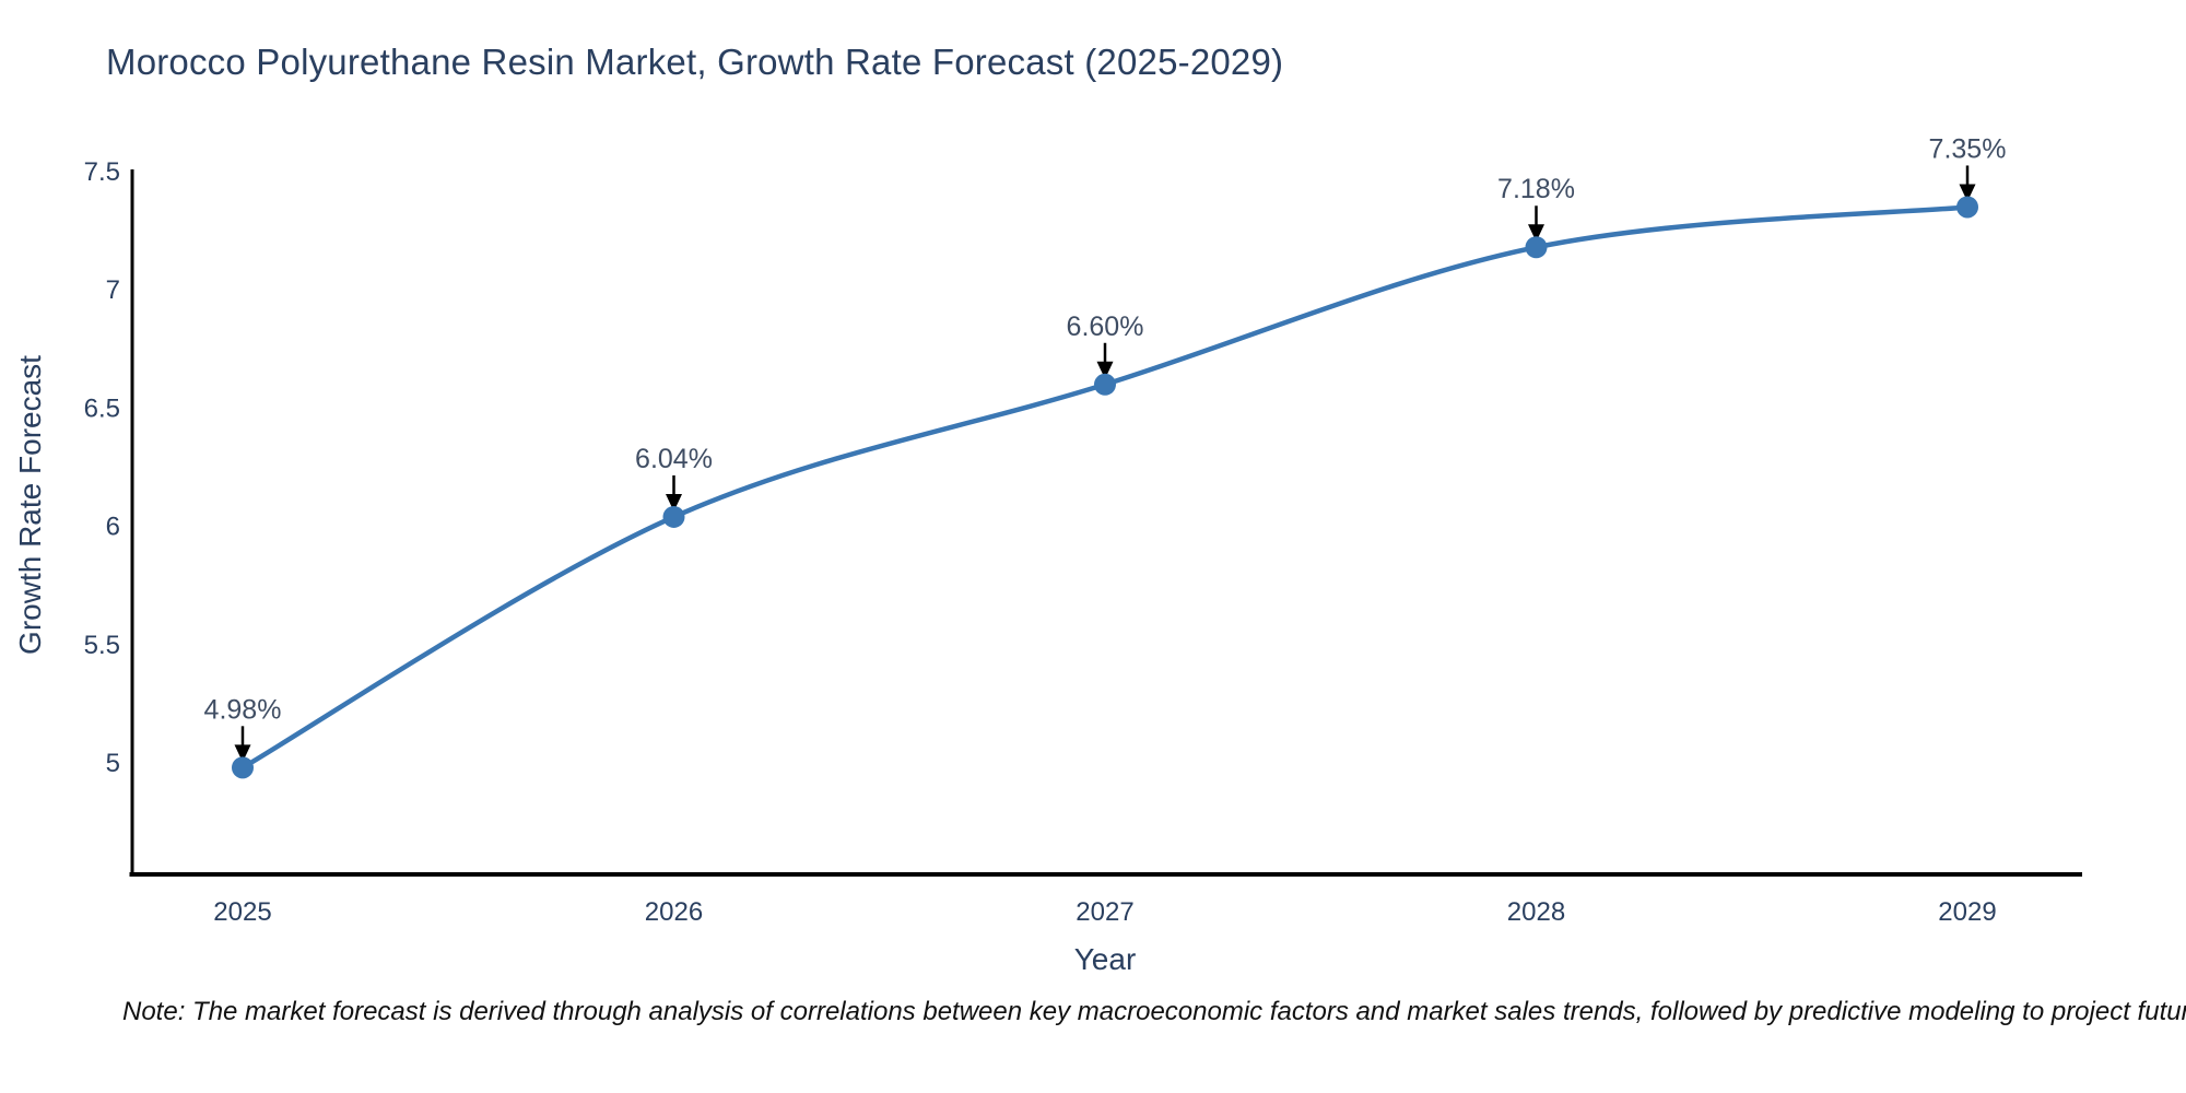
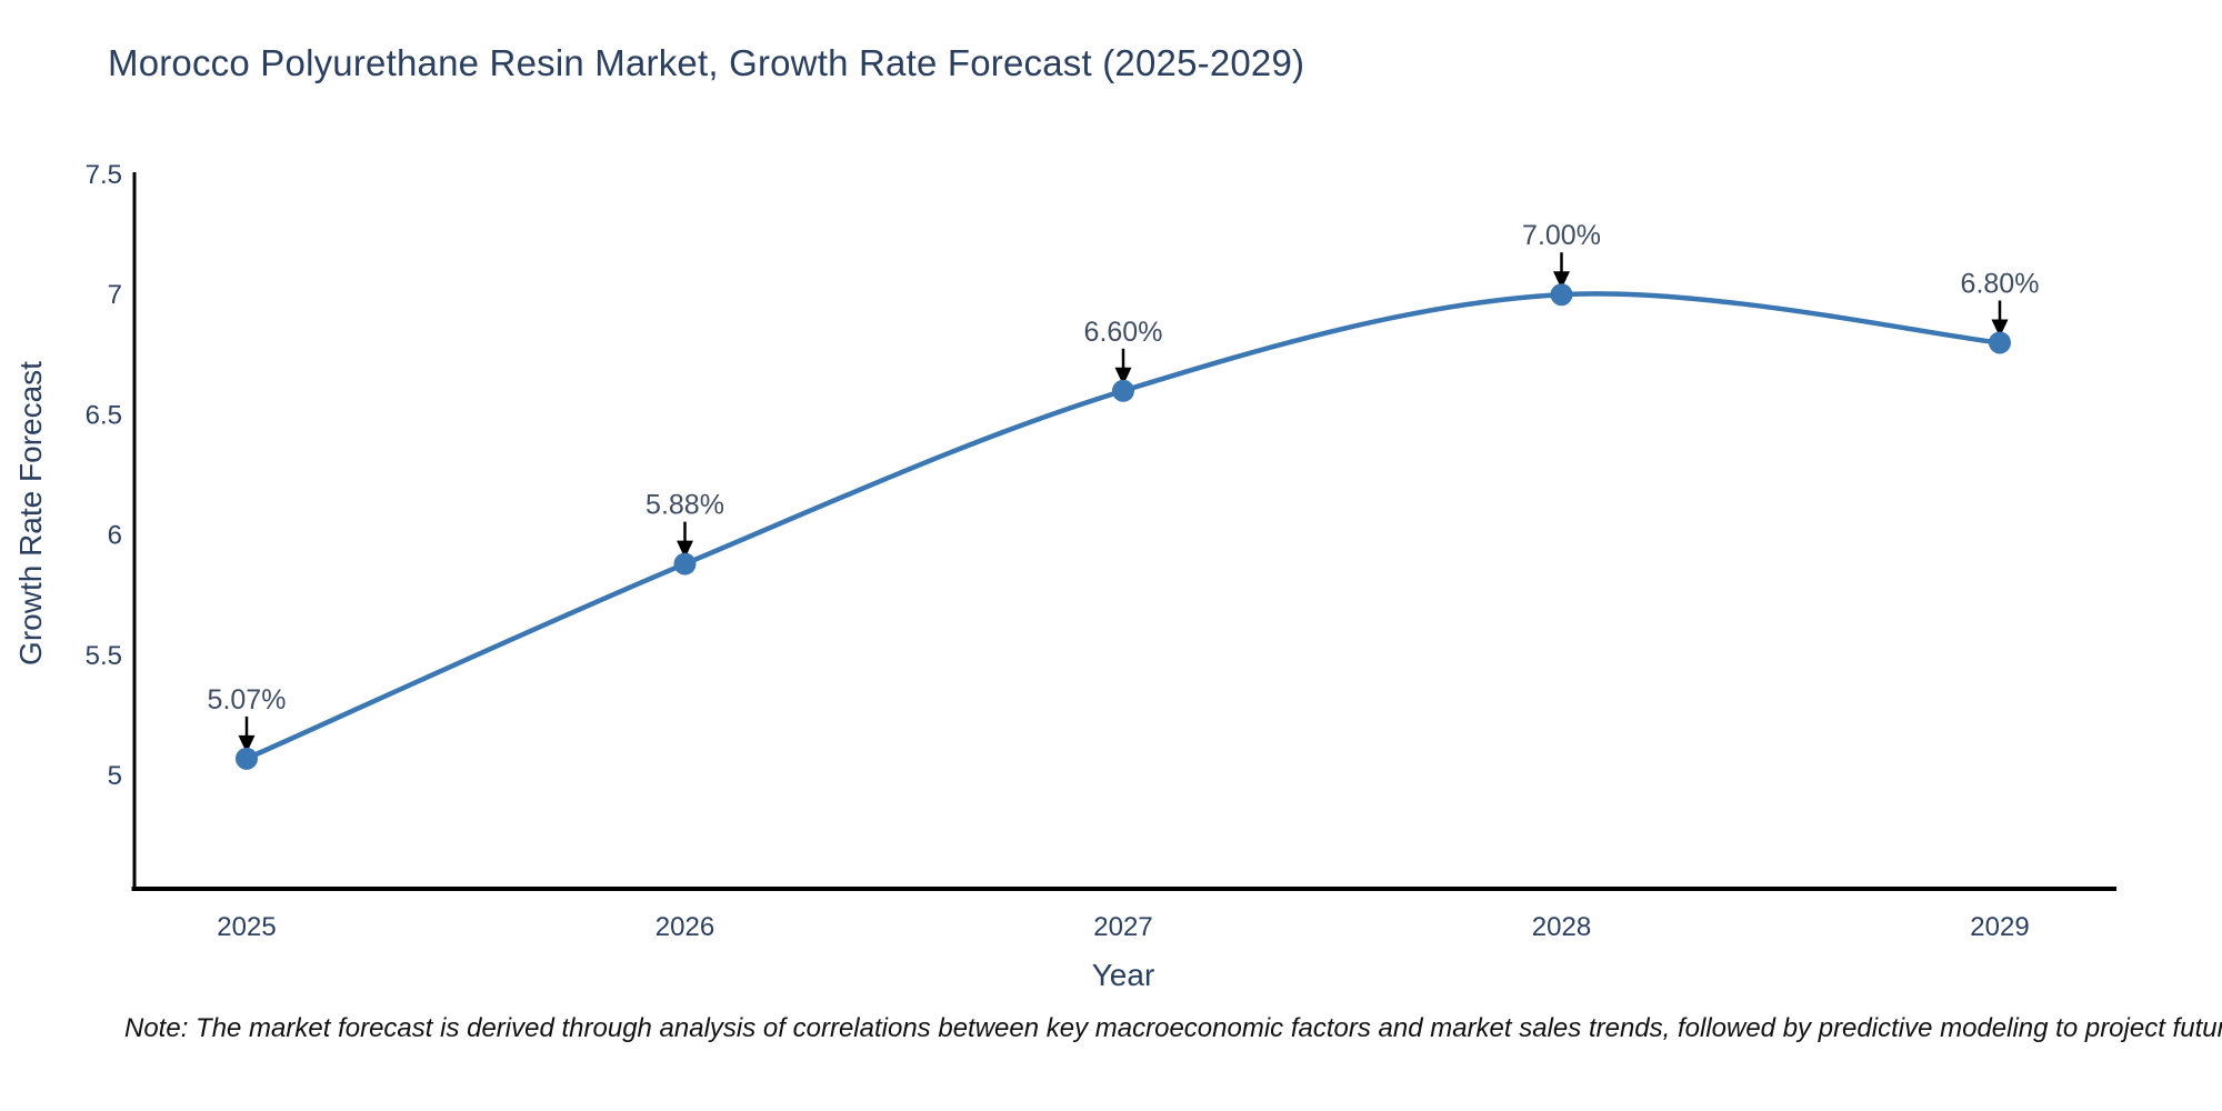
2025: 4.98% -> 5.07%
2026: 6.04% -> 5.88%
2028: 7.18% -> 7.00%
2029: 7.35% -> 6.80%
